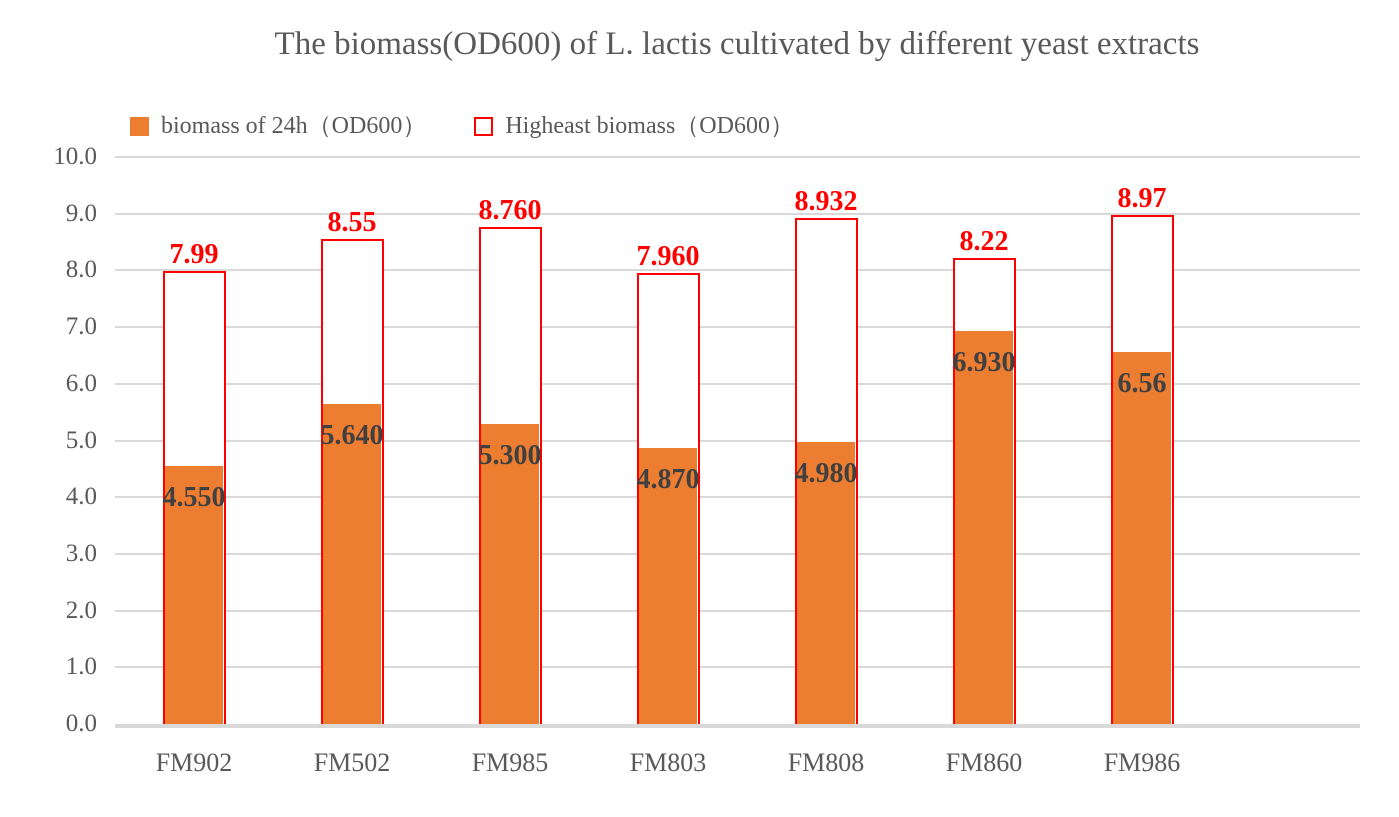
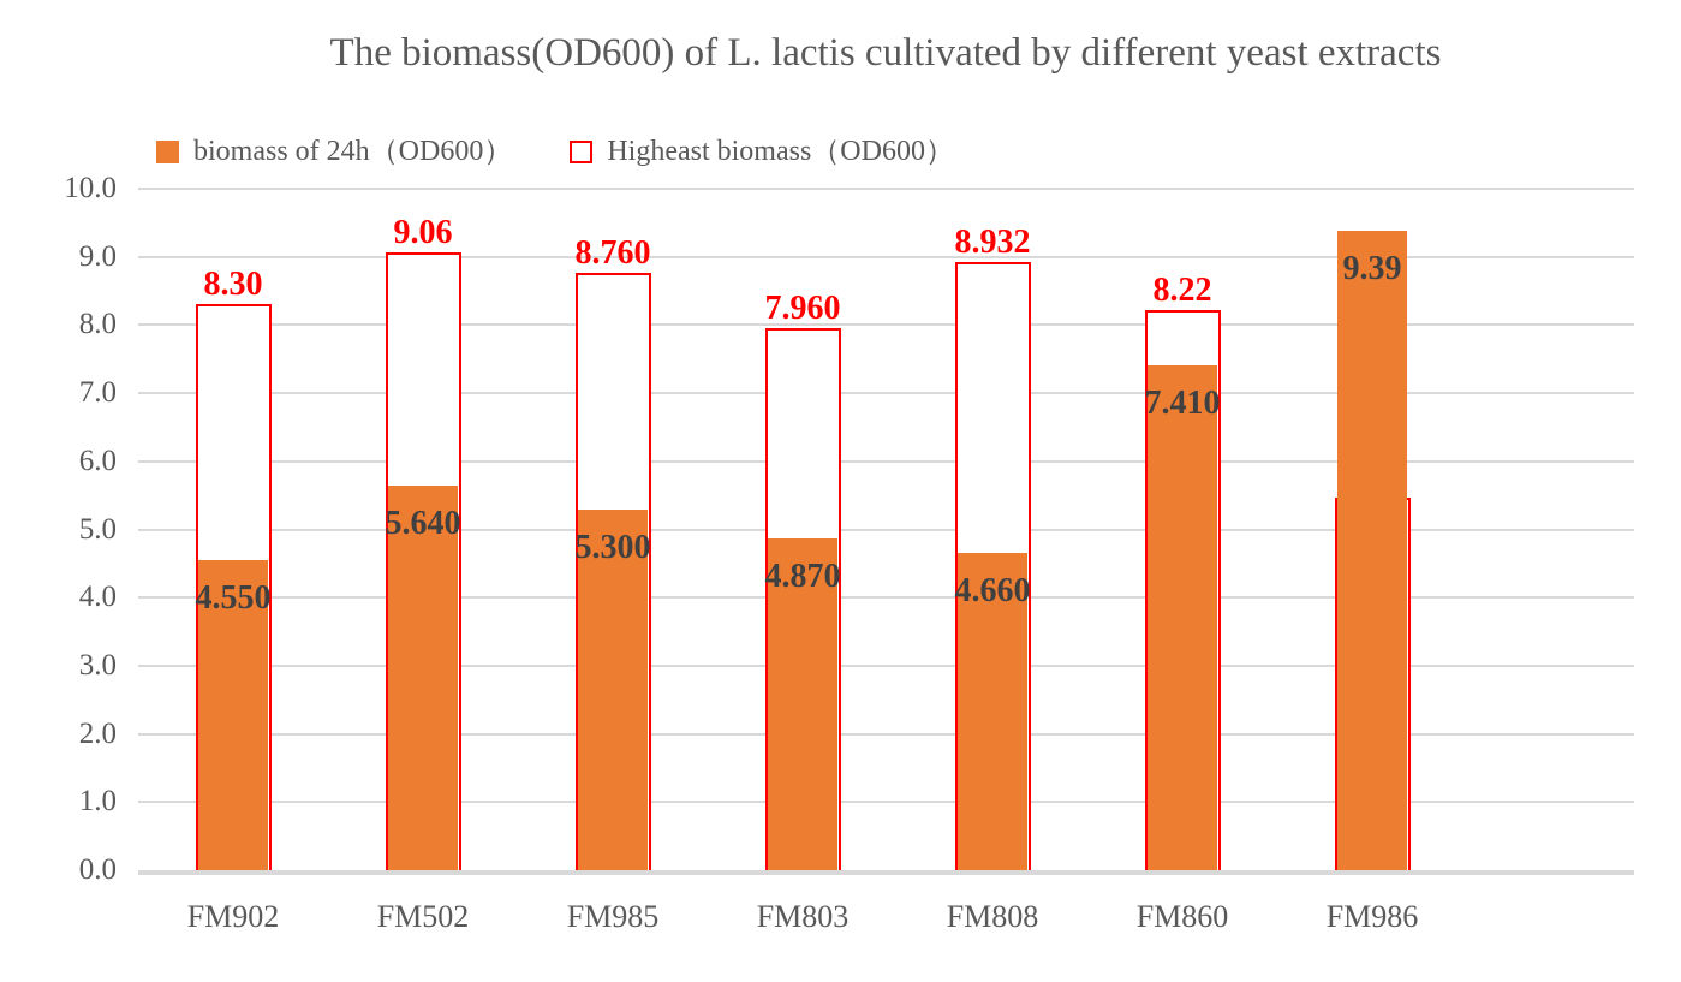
Higheast biomass（OD600）/FM902: 7.99 -> 8.30
Higheast biomass（OD600）/FM502: 8.55 -> 9.06
biomass of 24h（OD600）/FM808: 4.980 -> 4.660
biomass of 24h（OD600）/FM860: 6.930 -> 7.410
biomass of 24h（OD600）/FM986: 6.56 -> 9.39
Higheast biomass（OD600）/FM986: 8.97 -> 5.46
